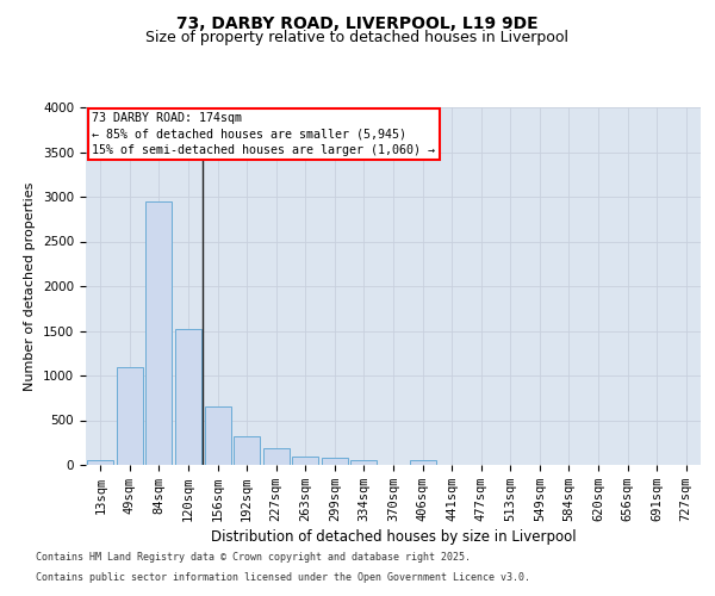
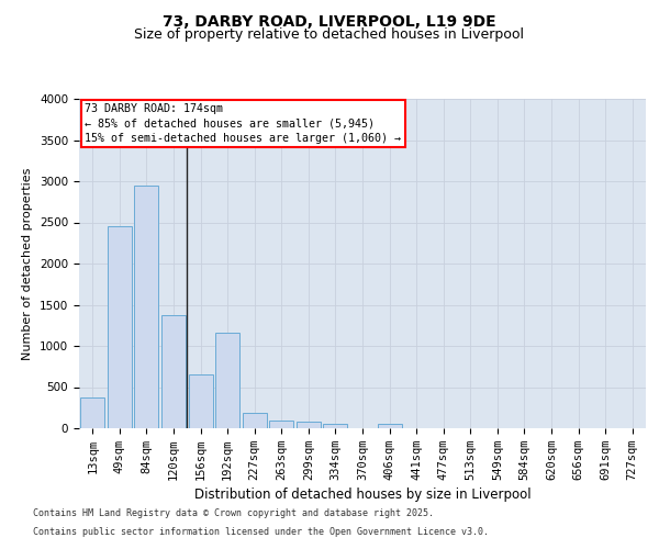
13sqm: 60 -> 380
49sqm: 1100 -> 2460
120sqm: 1520 -> 1380
192sqm: 320 -> 1160
